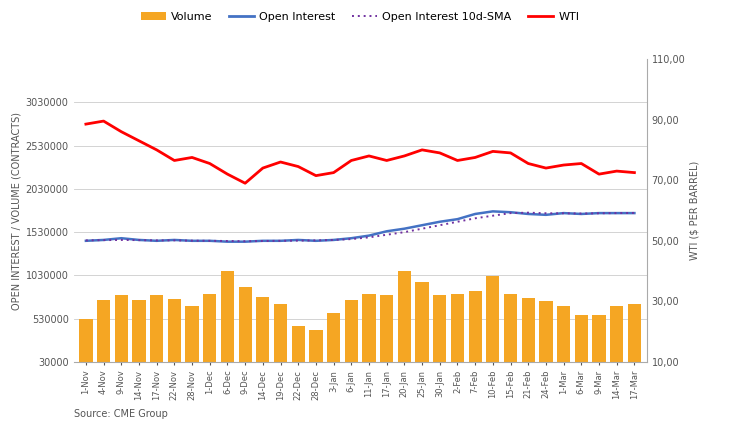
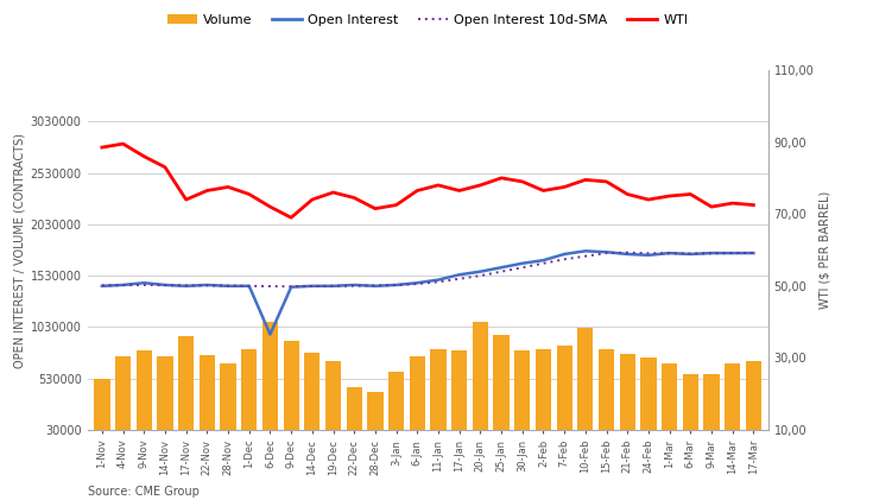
Volume/17-Nov: 800000 -> 940000
WTI/17-Nov: 80,0 -> 74,0
Open Interest/6-Dec: 1420000 -> 960000
